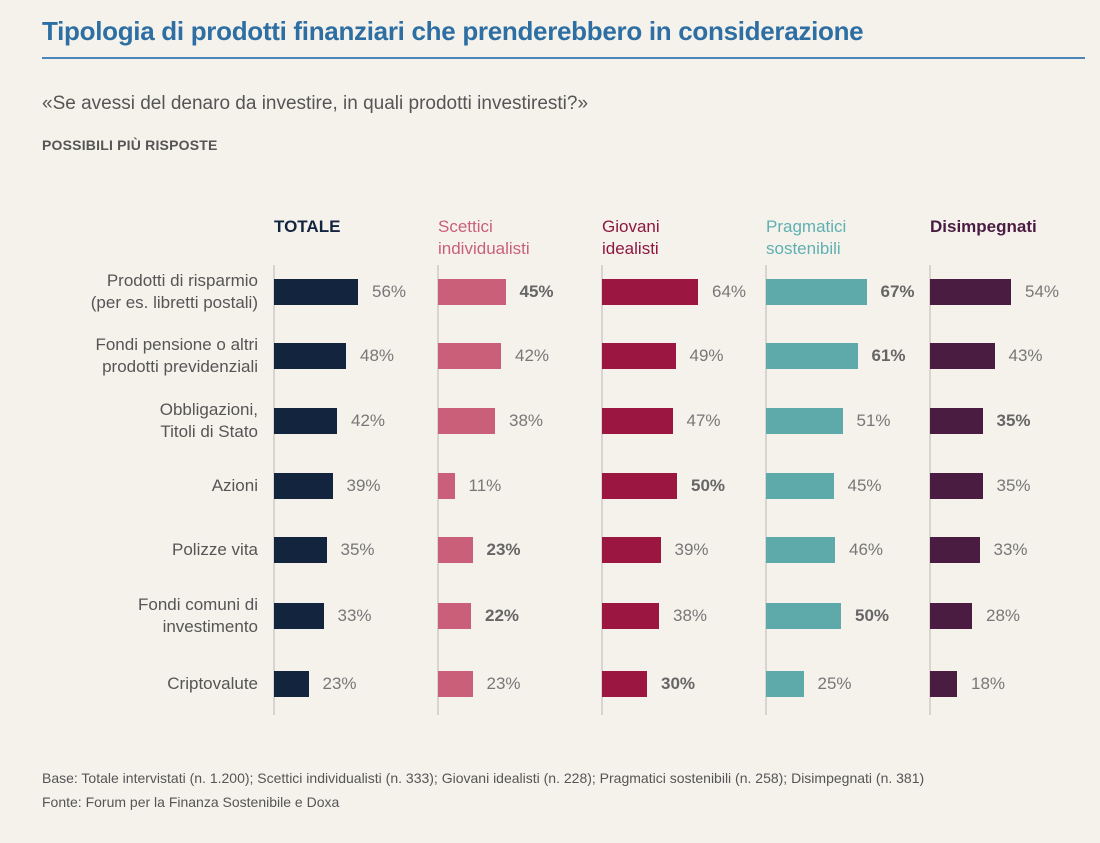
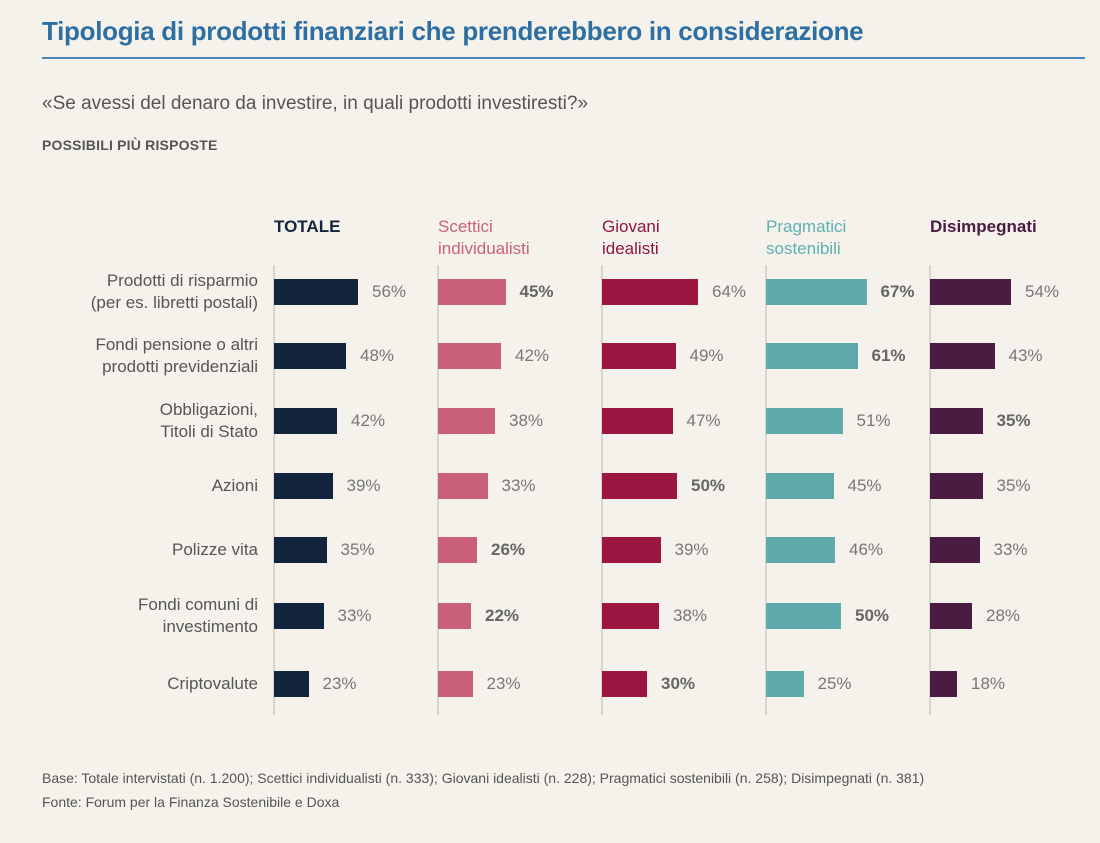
Scettici individualisti/Azioni: 11% -> 33%
Scettici individualisti/Polizze vita: 23% -> 26%
